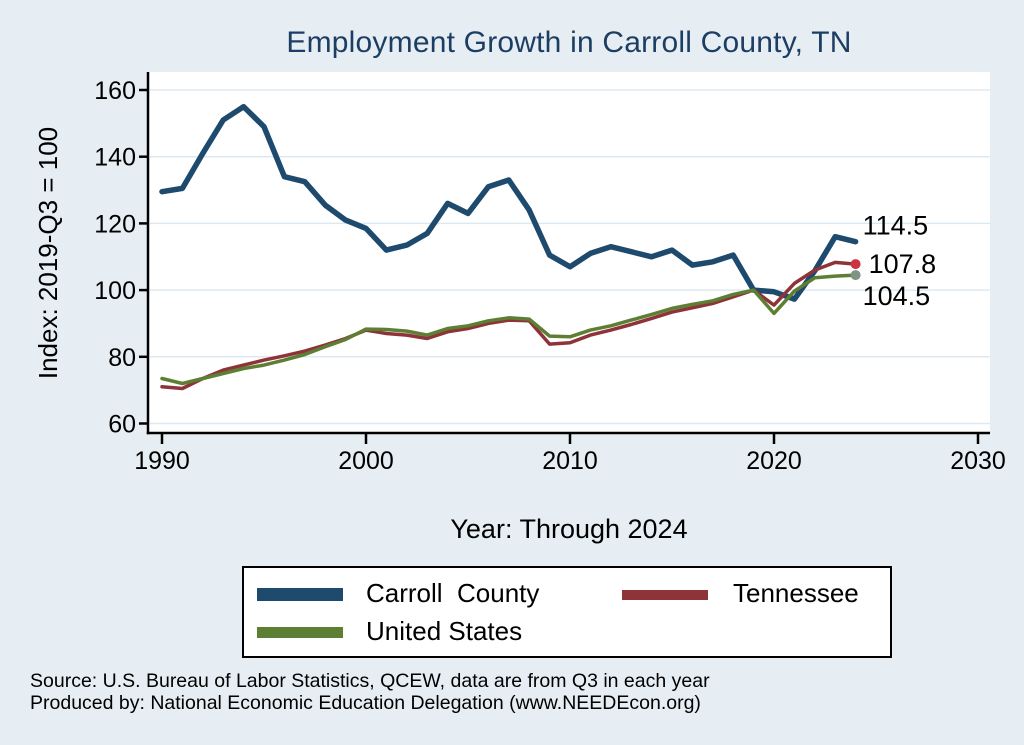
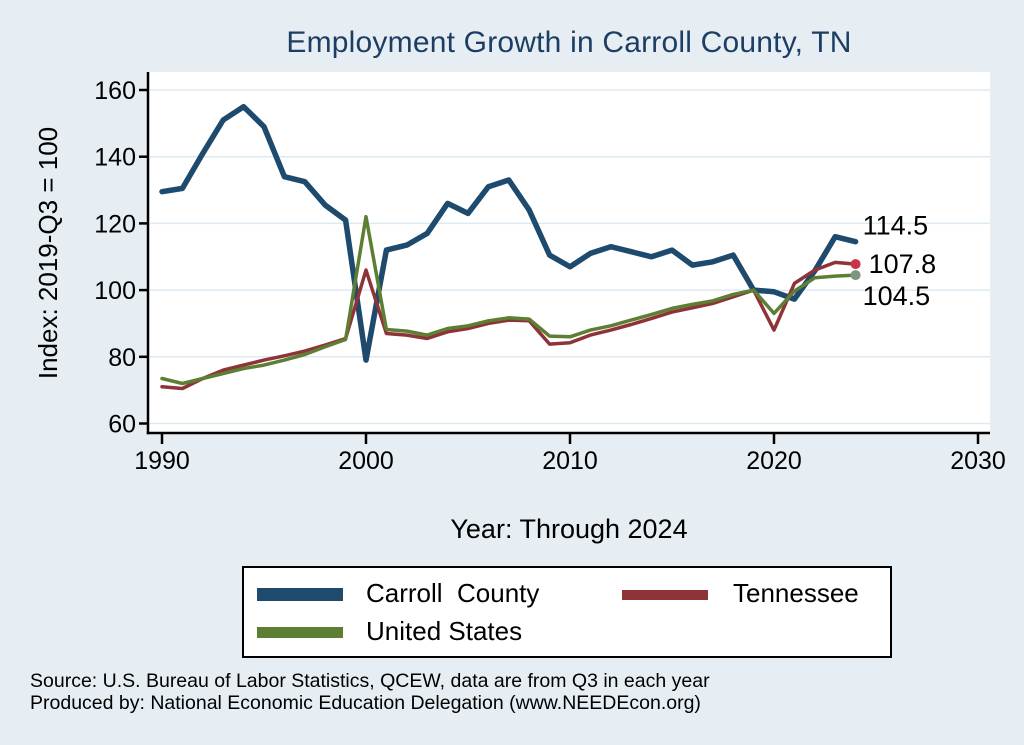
Carroll County/2000: 118 -> 79
Tennessee/2000: 88 -> 106
United States/2000: 88 -> 122
Tennessee/2020: 96 -> 88
